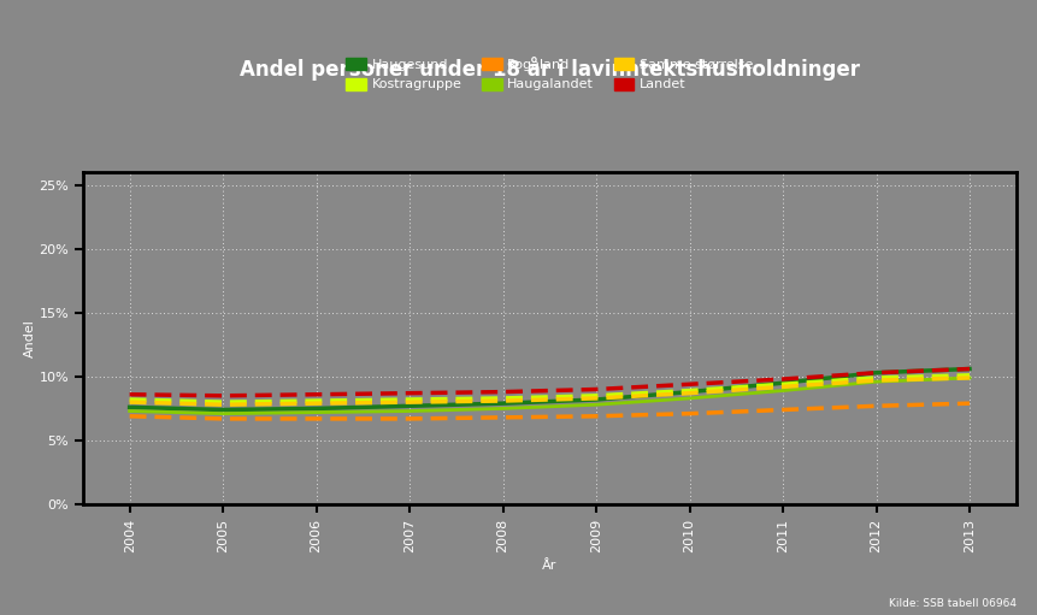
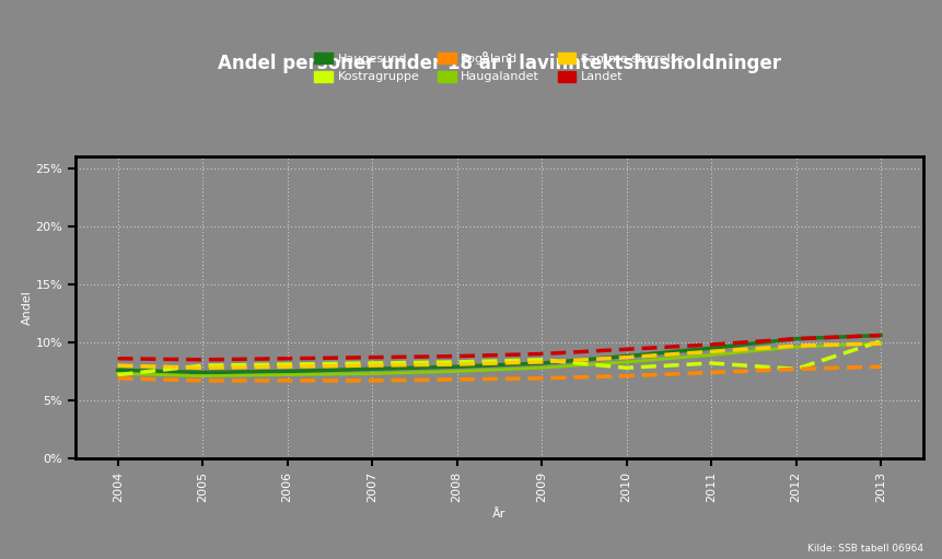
Kostragruppe/2004: 8.2% -> 7.2%
Kostragruppe/2010: 8.9% -> 7.8%
Kostragruppe/2011: 9.4% -> 8.2%
Kostragruppe/2012: 9.9% -> 7.7%
